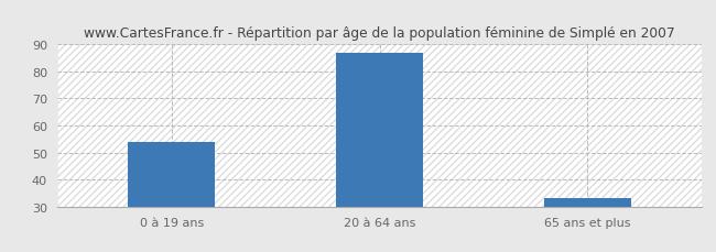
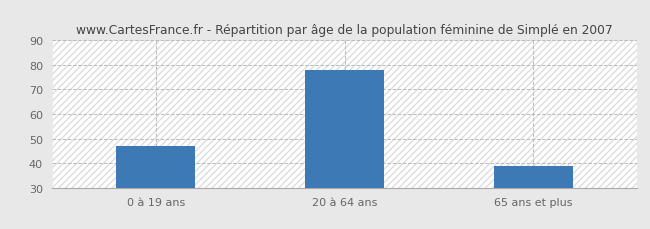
0 à 19 ans: 54 -> 47
20 à 64 ans: 87 -> 78
65 ans et plus: 33 -> 39
